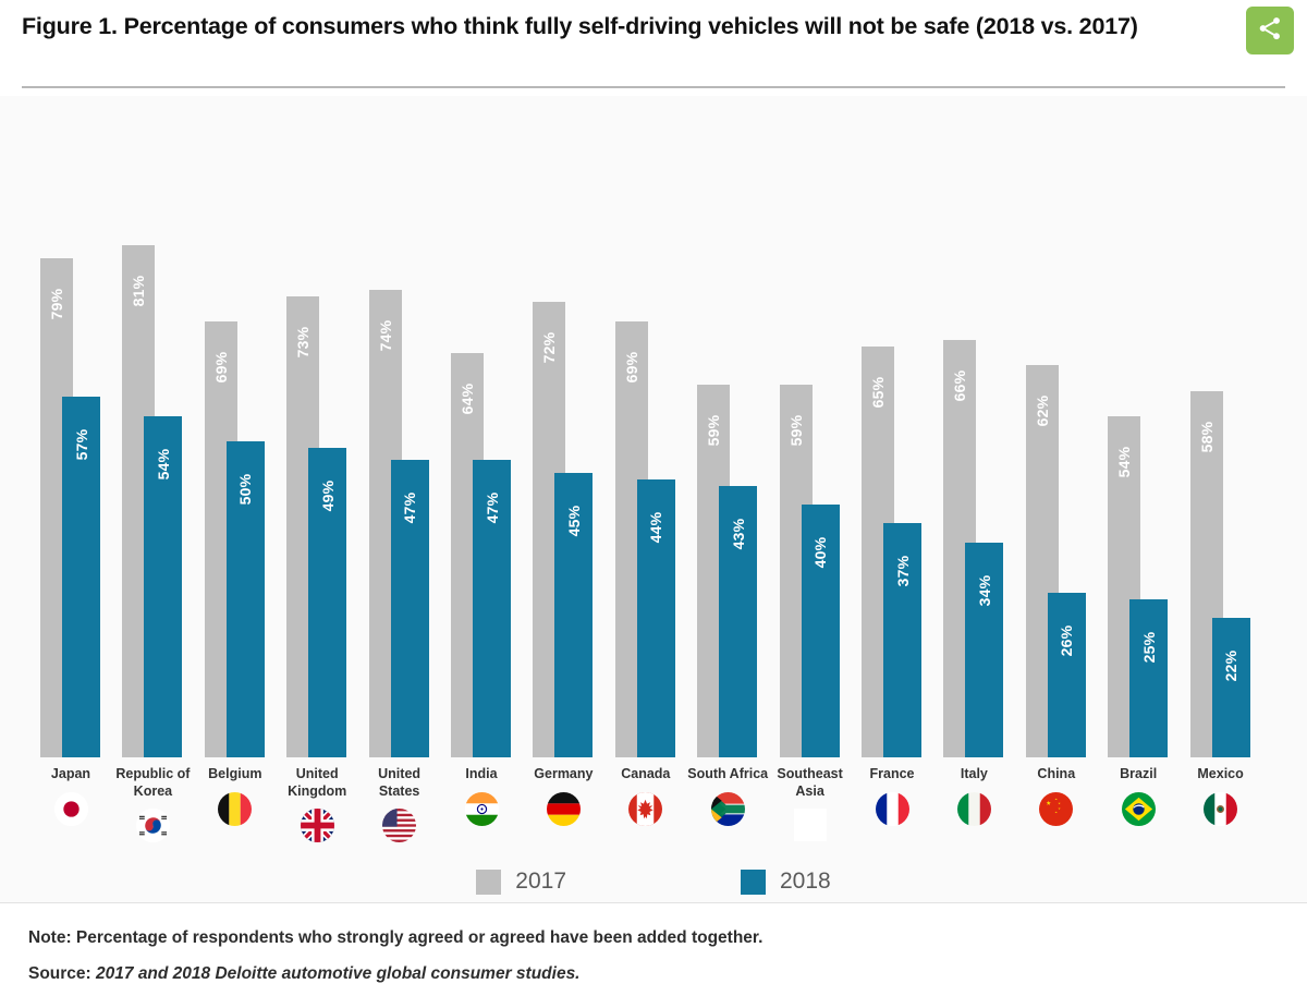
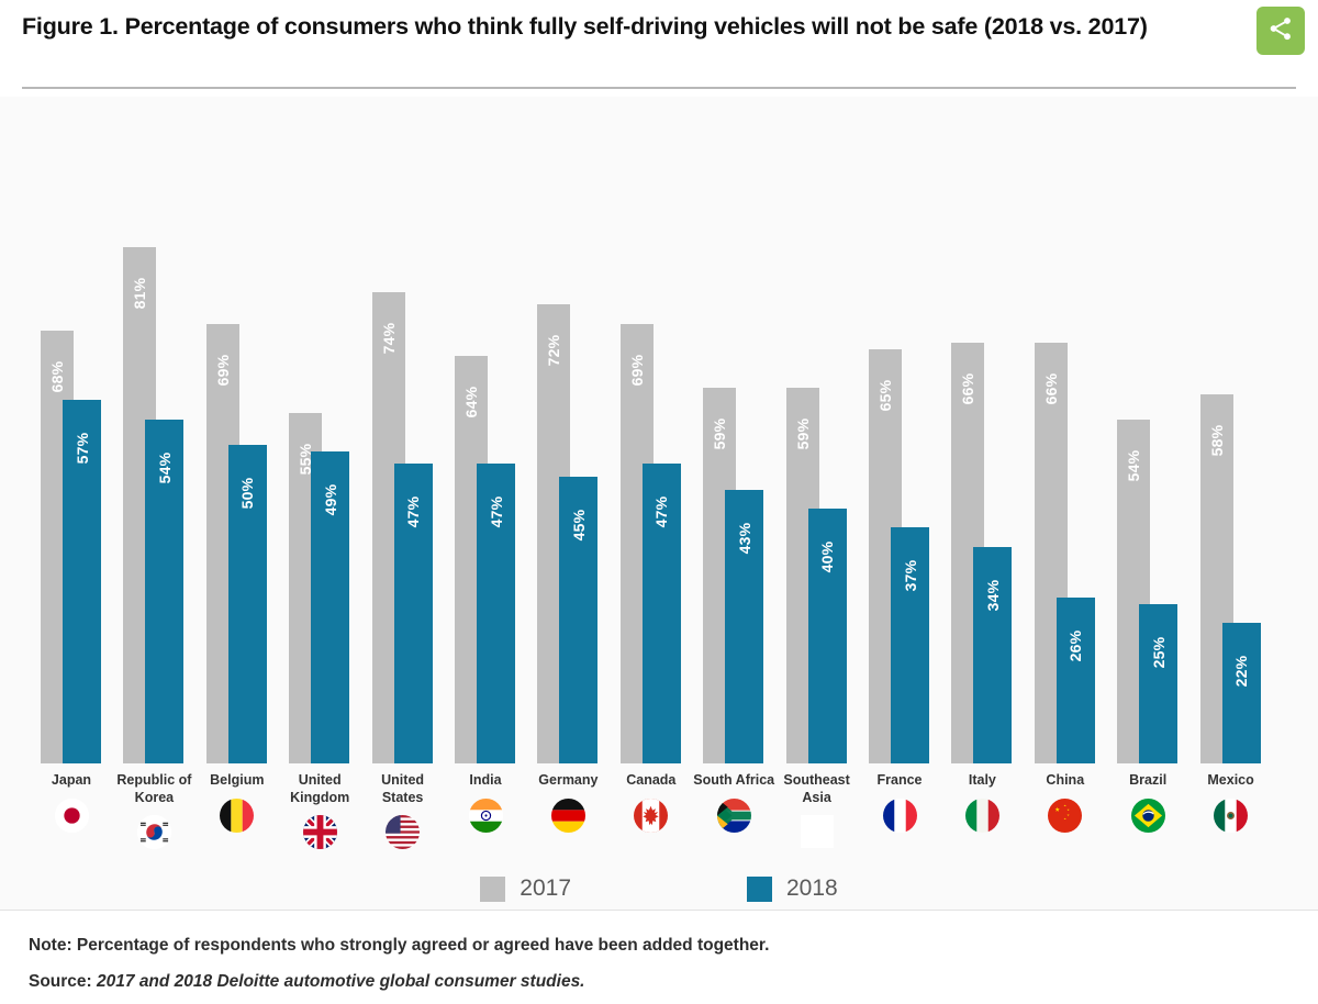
2017/Japan: 79% -> 68%
2017/United Kingdom: 73% -> 55%
2018/Canada: 44% -> 47%
2017/China: 62% -> 66%
